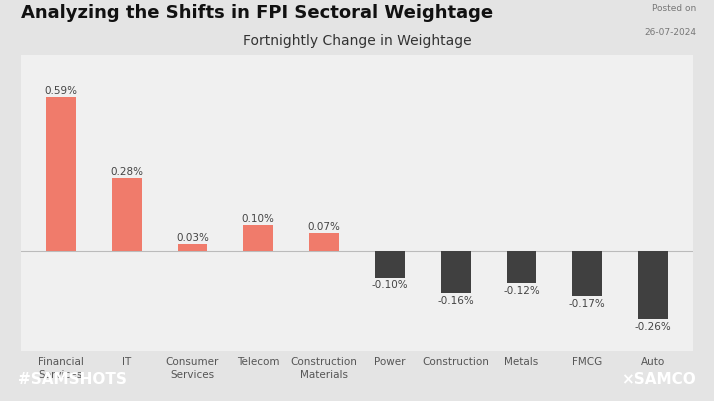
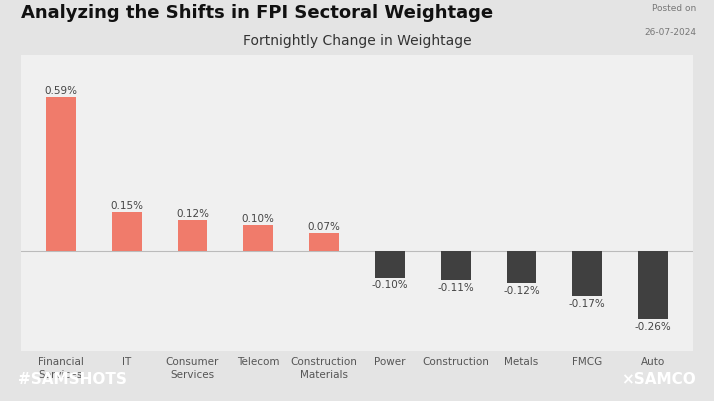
IT: 0.28% -> 0.15%
Consumer Services: 0.03% -> 0.12%
Construction: -0.16% -> -0.11%
